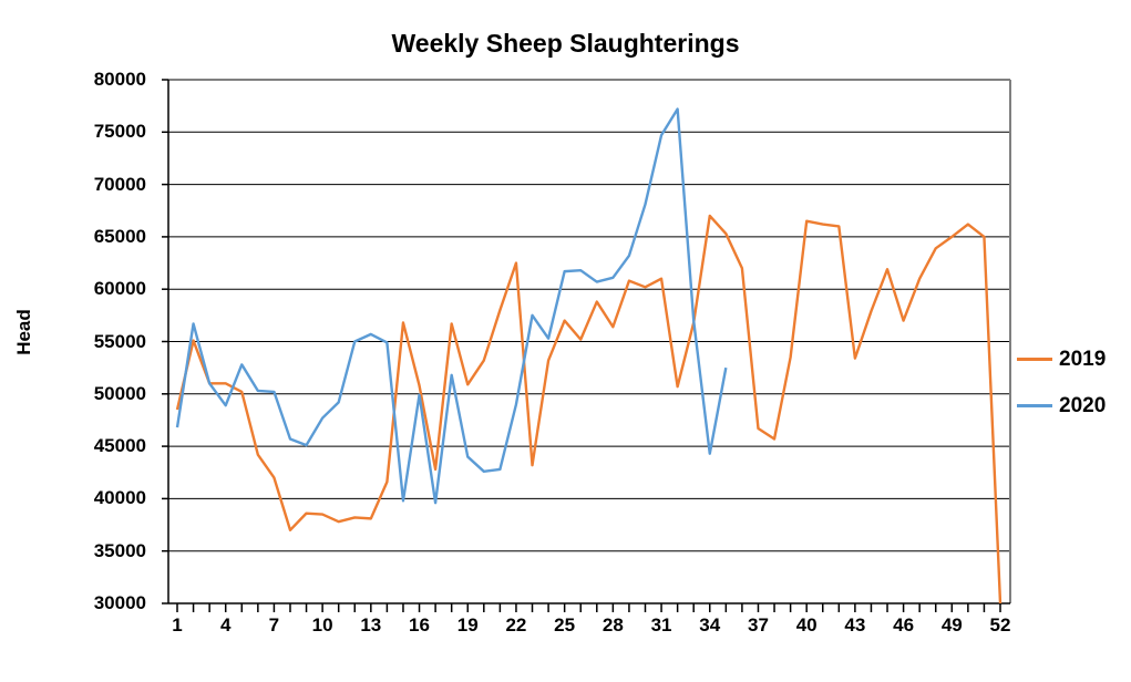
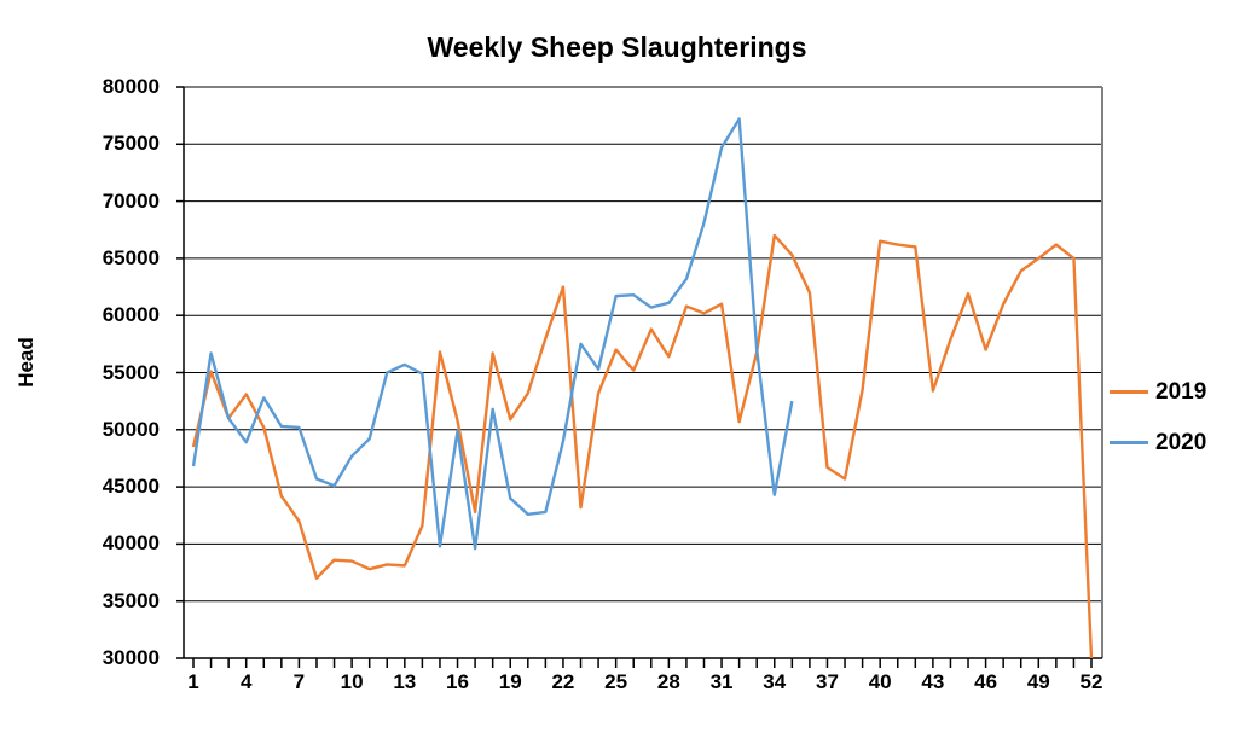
2019/4: 51000 -> 53000
